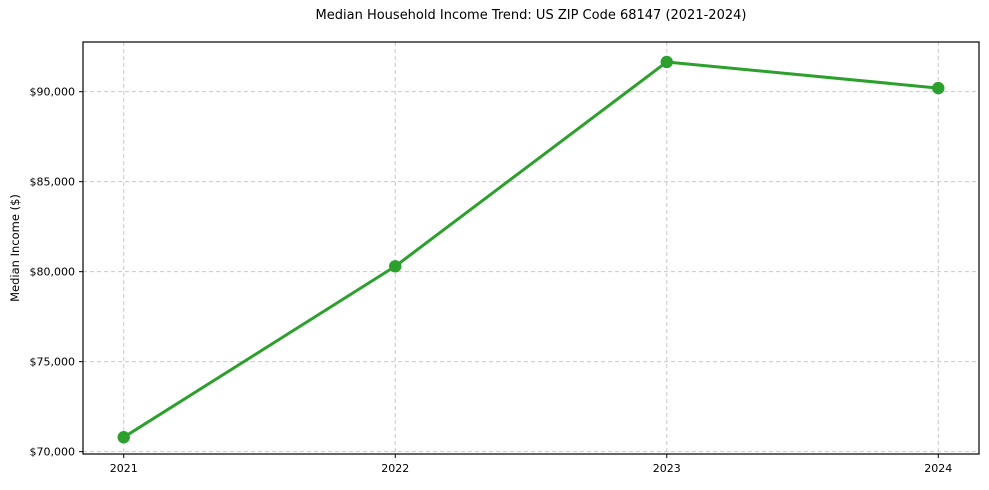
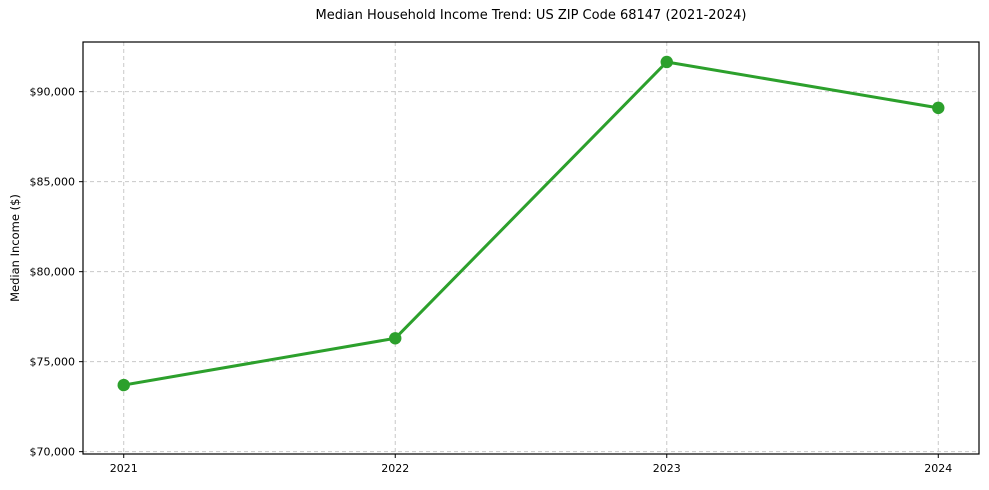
2021: $70800 -> $73700
2022: $80300 -> $76300
2024: $90200 -> $89100
